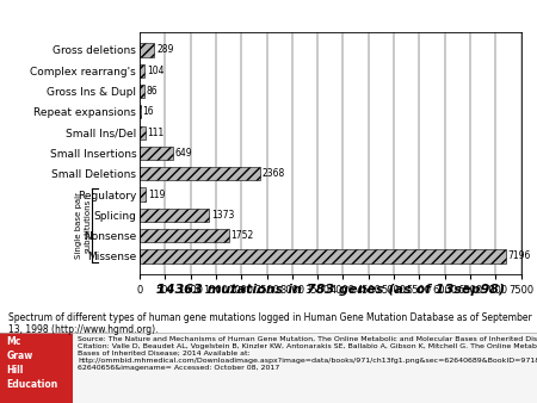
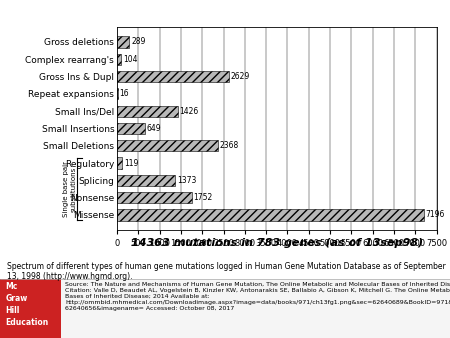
Gross Ins & Dupl: 86 -> 2629
Small Ins/Del: 111 -> 1426
